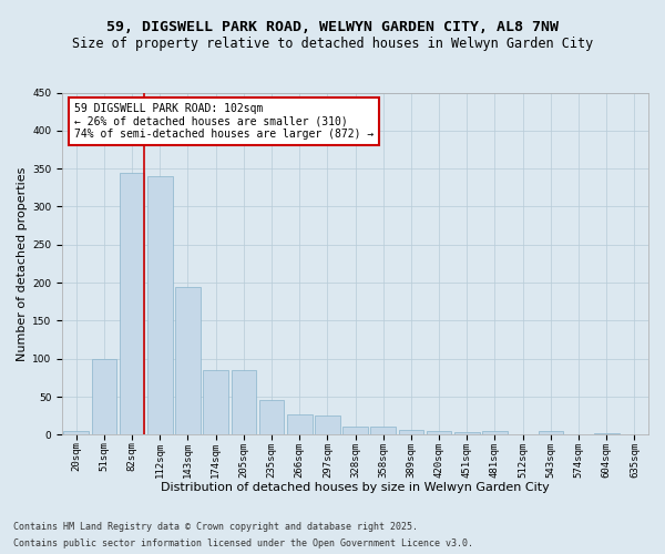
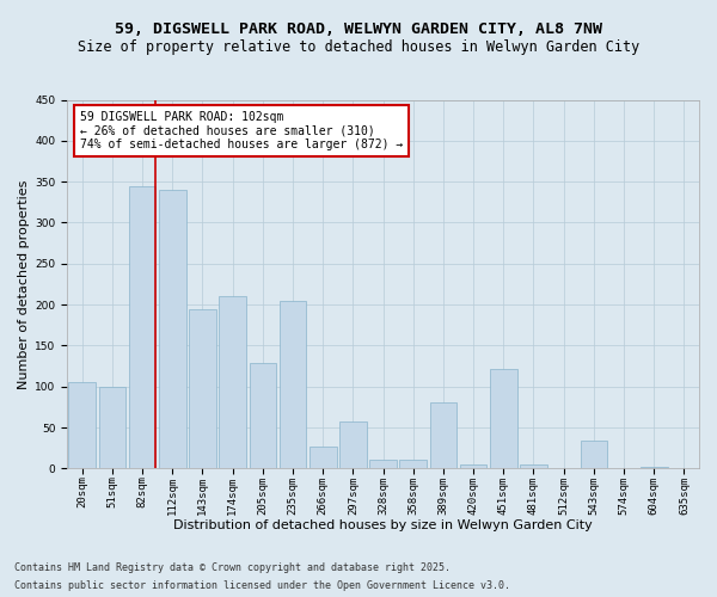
20sqm: 5 -> 106
174sqm: 85 -> 210
205sqm: 85 -> 128
235sqm: 45 -> 204
297sqm: 25 -> 58
389sqm: 7 -> 80
451sqm: 4 -> 122
543sqm: 5 -> 34
